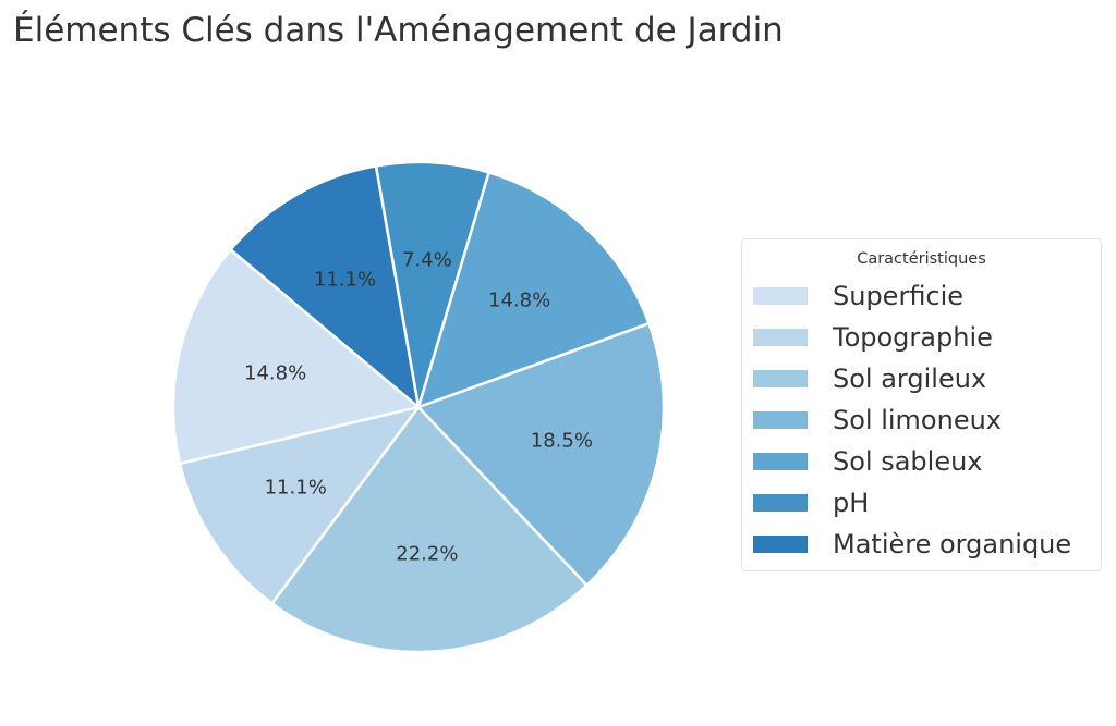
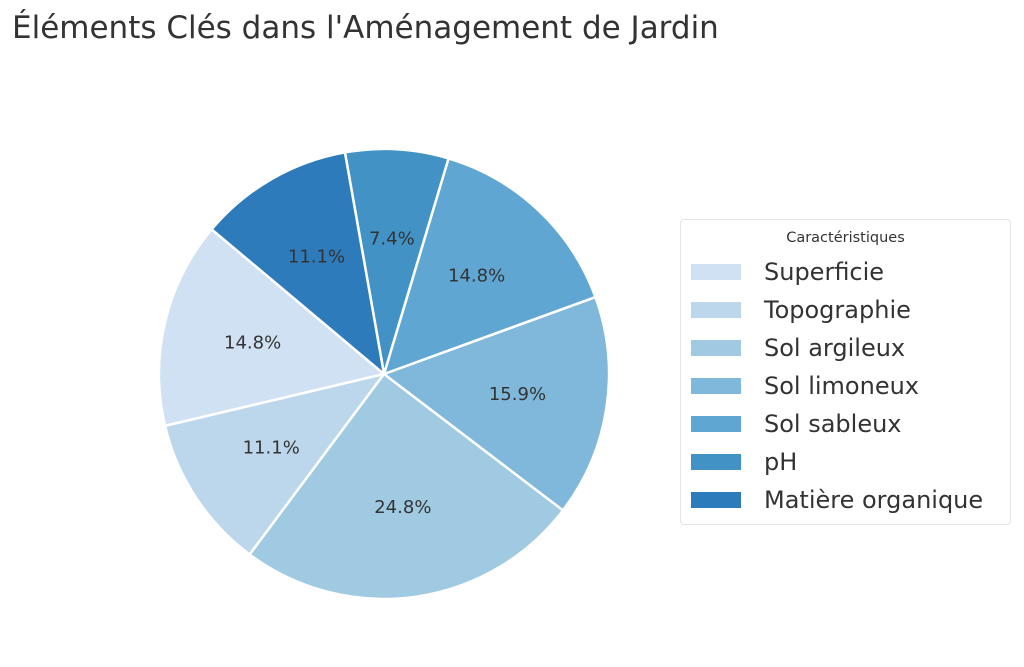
Sol argileux: 22.2% -> 24.8%
Sol limoneux: 18.5% -> 15.9%
